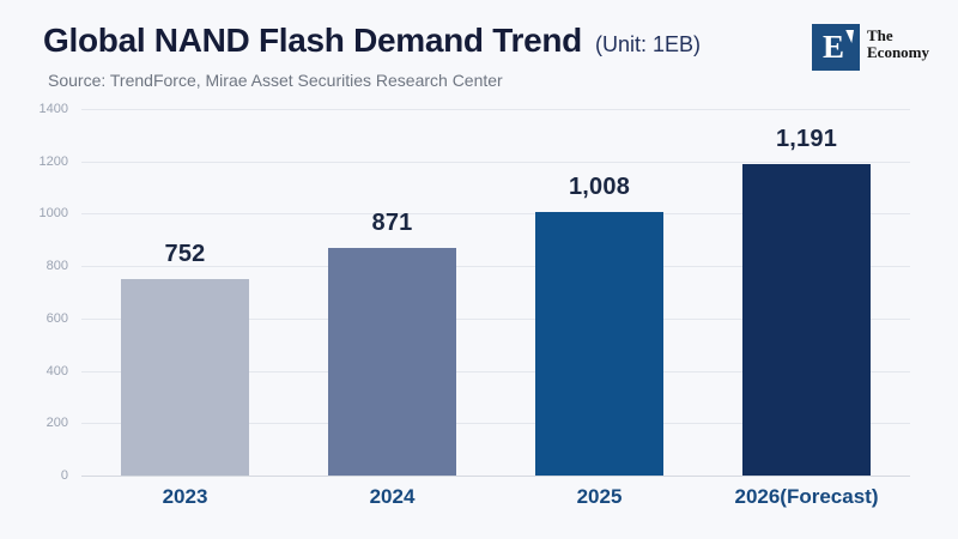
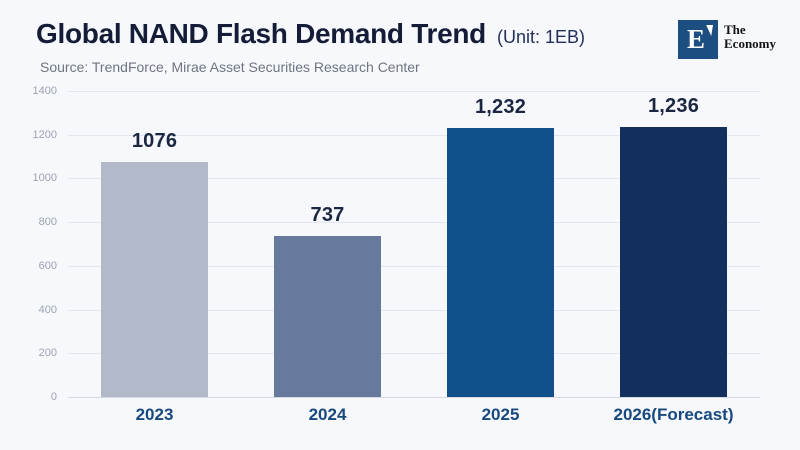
2023: 752 -> 1076
2024: 871 -> 737
2025: 1,008 -> 1,232
2026(Forecast): 1,191 -> 1,236
